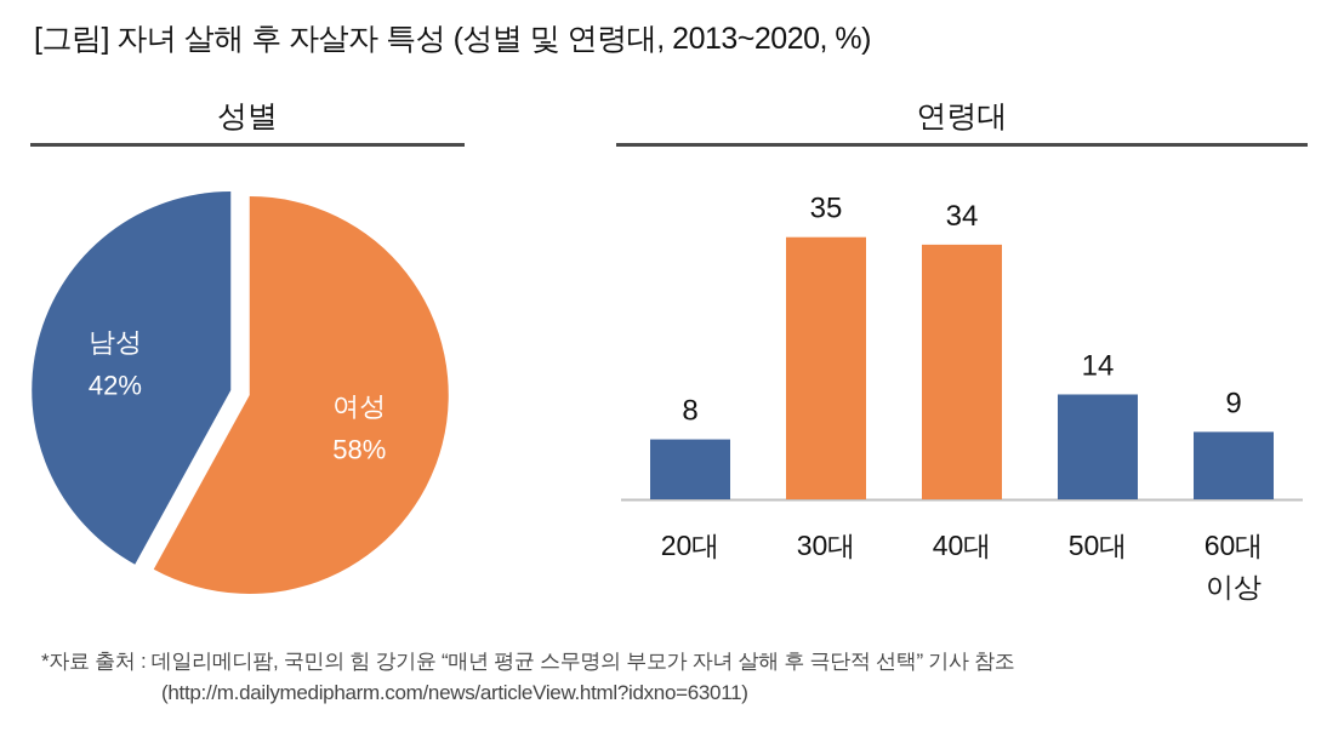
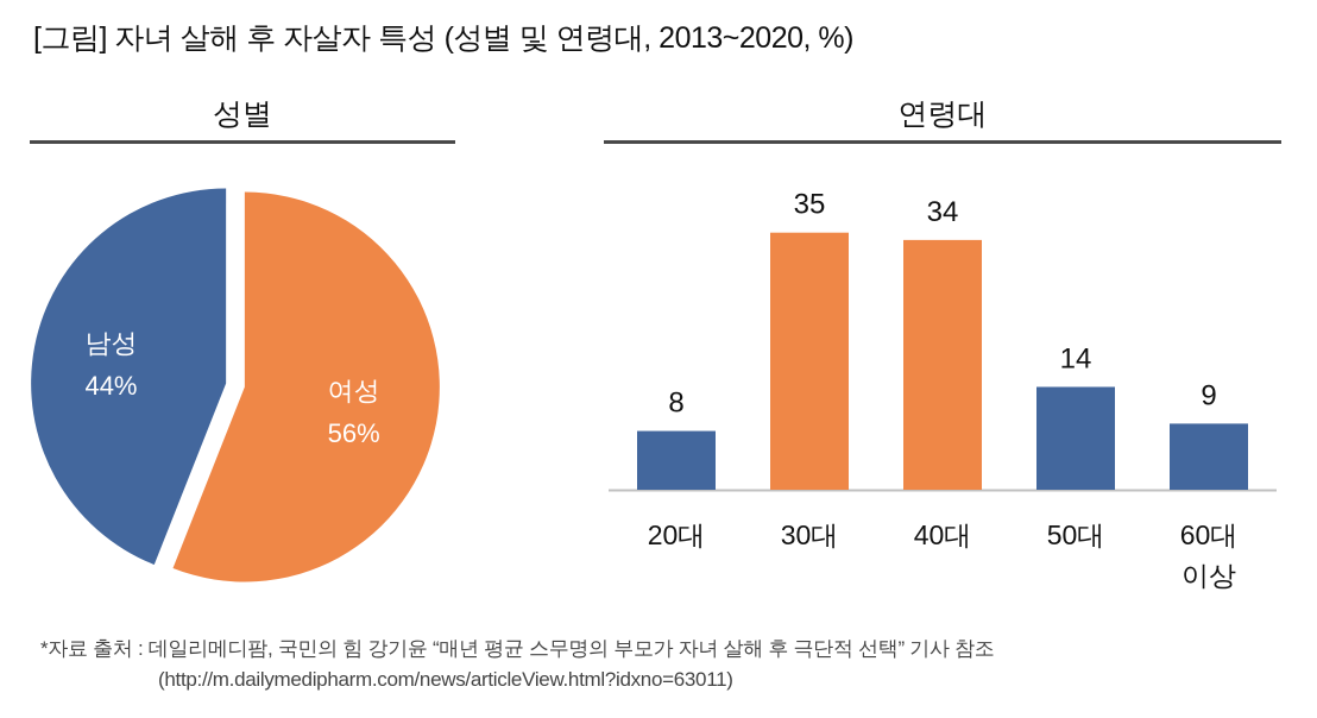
성별/남성: 42% -> 44%
성별/여성: 58% -> 56%
